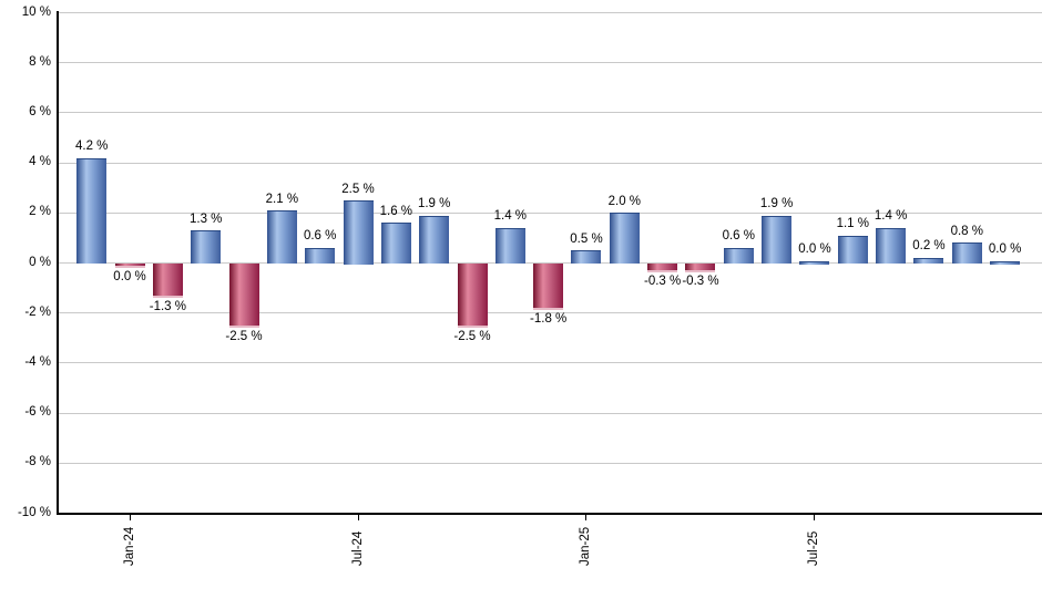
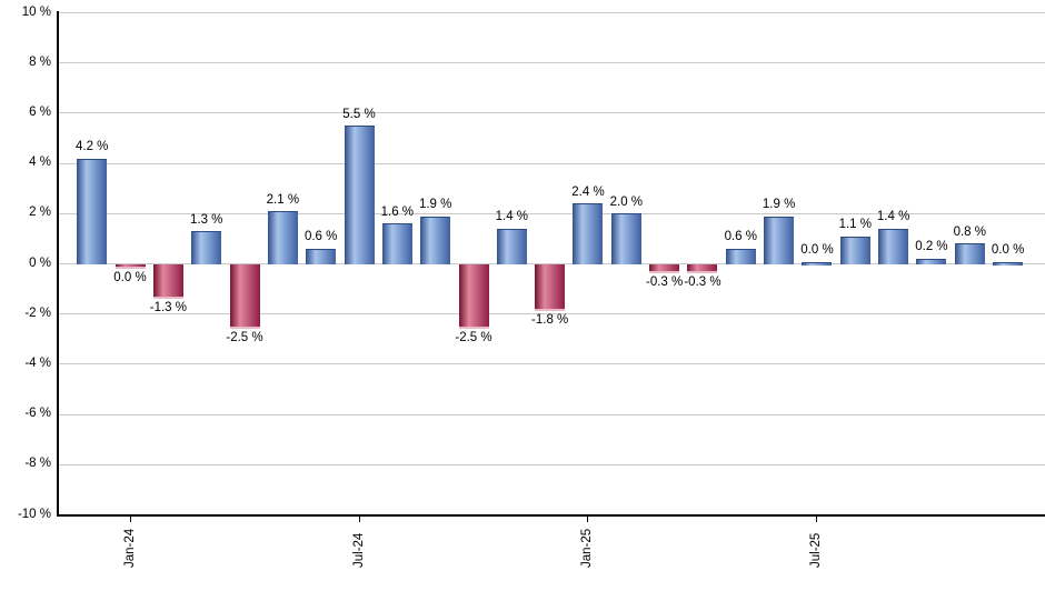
Jul-24: 2.5 -> 5.5
Jan-25: 0.5 -> 2.4
